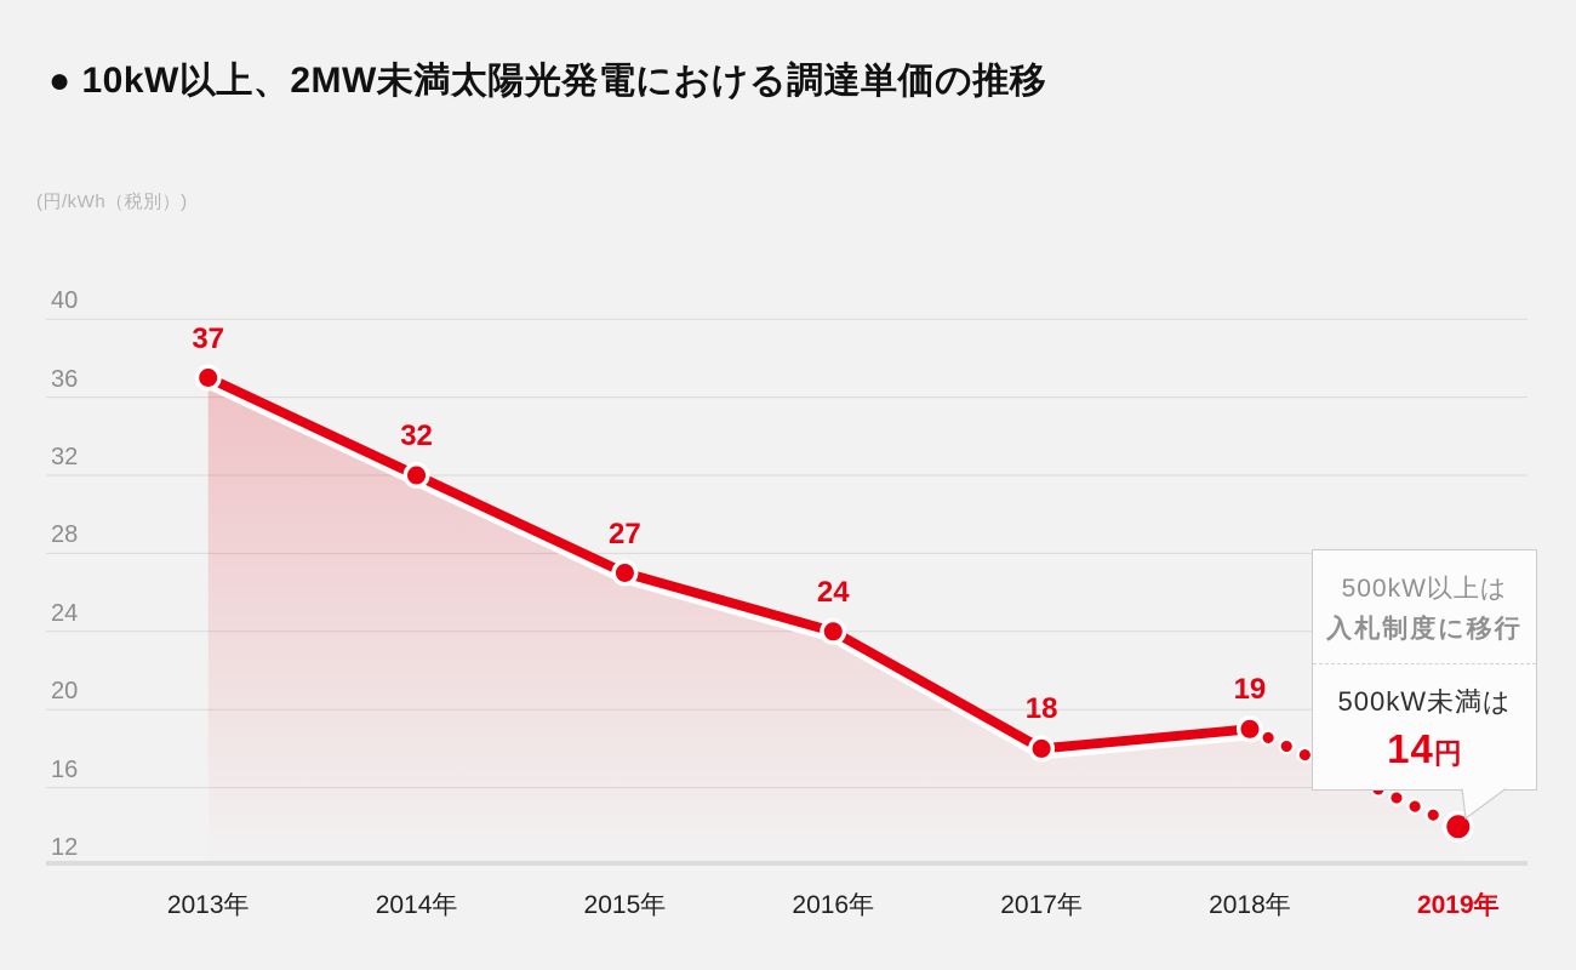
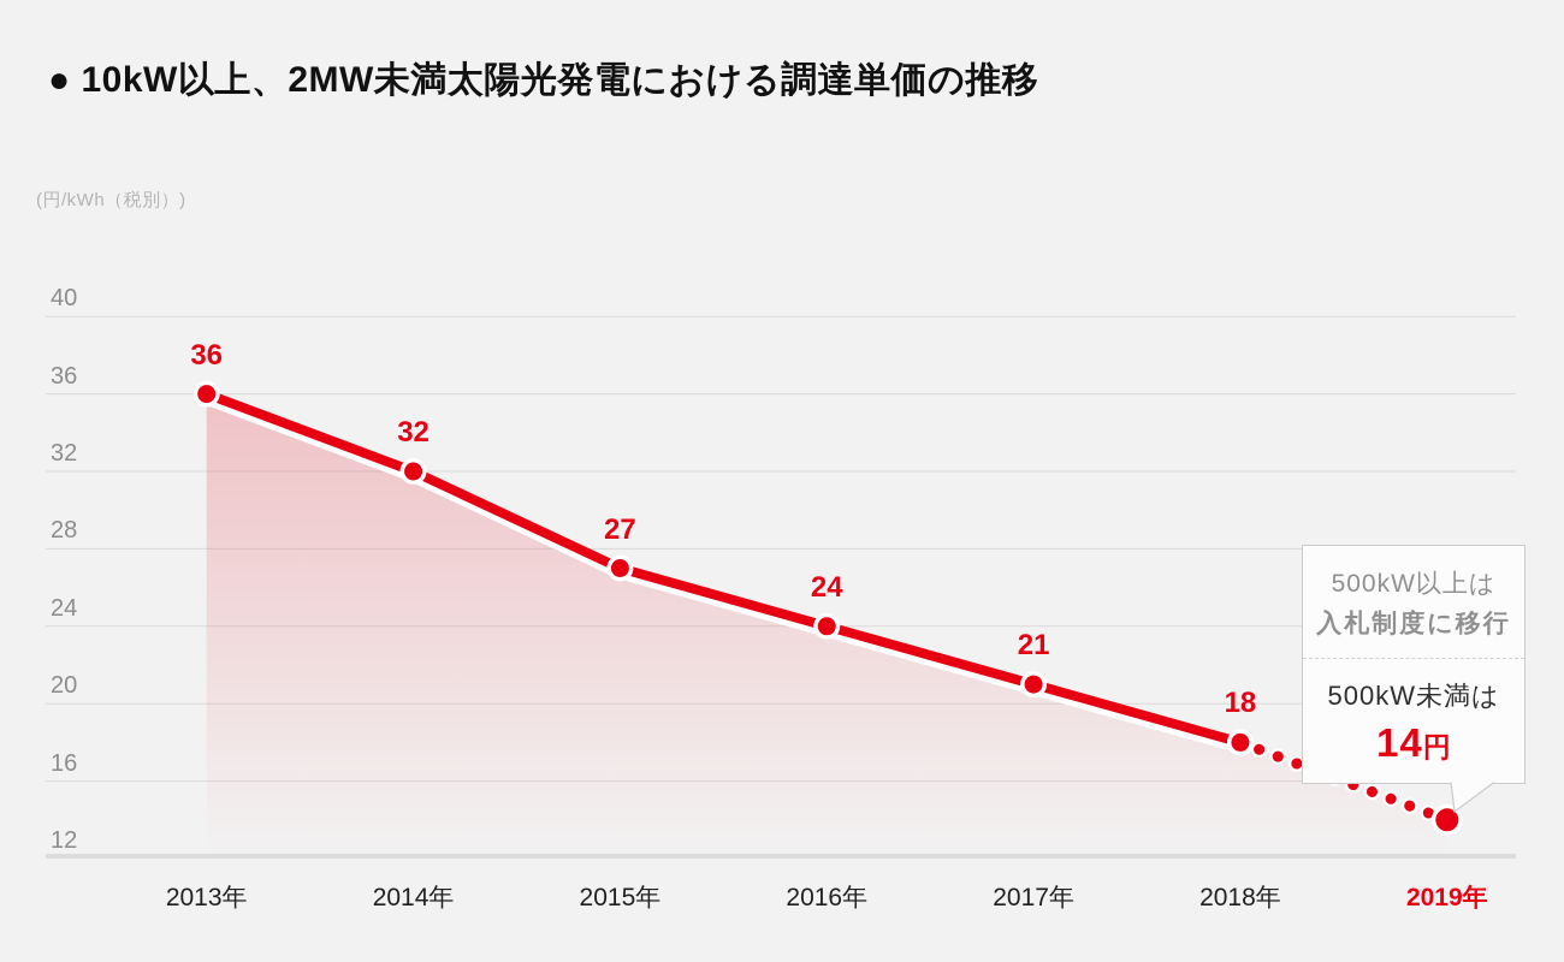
2013年: 37 -> 36
2017年: 18 -> 21
2018年: 19 -> 18
